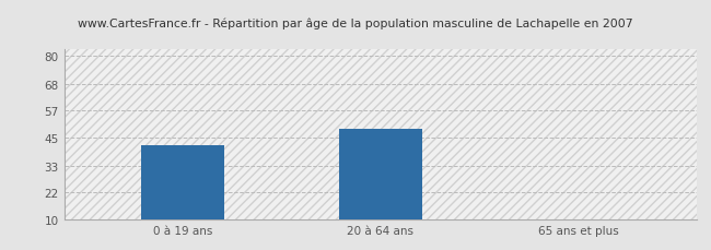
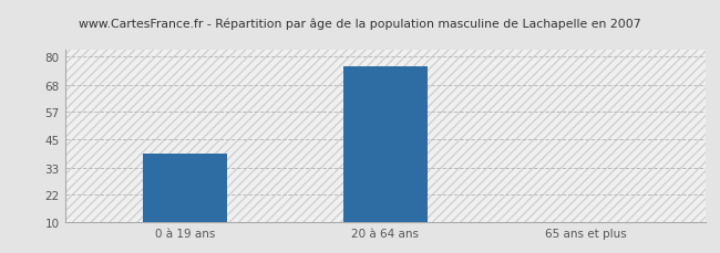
0 à 19 ans: 42 -> 39
20 à 64 ans: 49 -> 76
